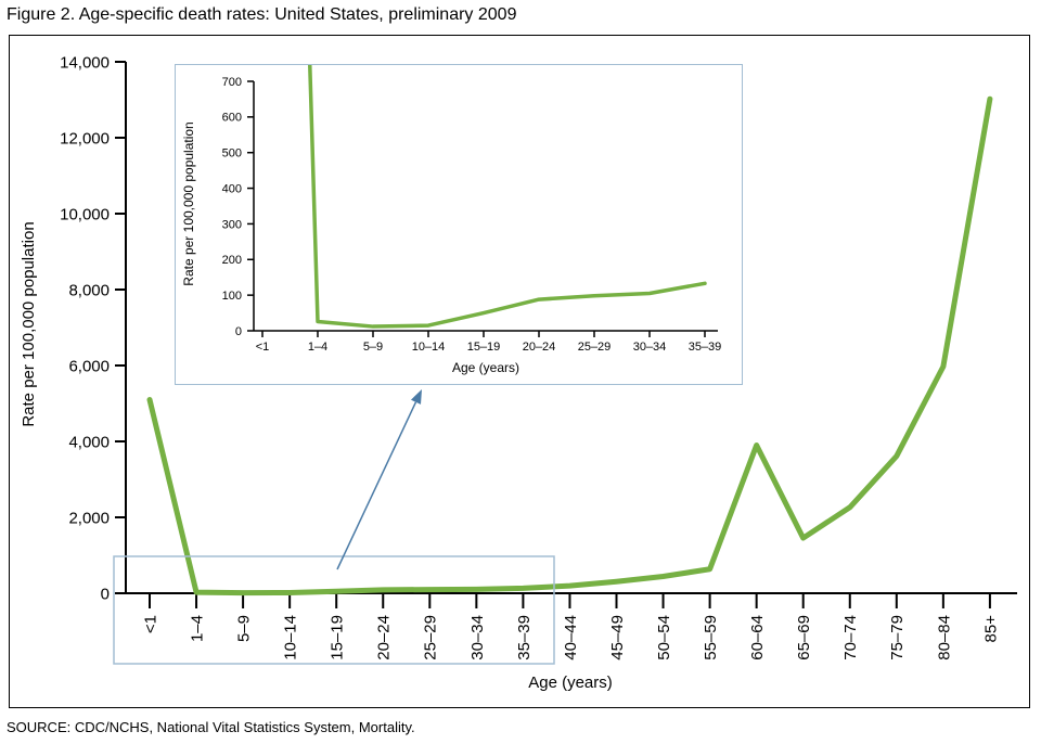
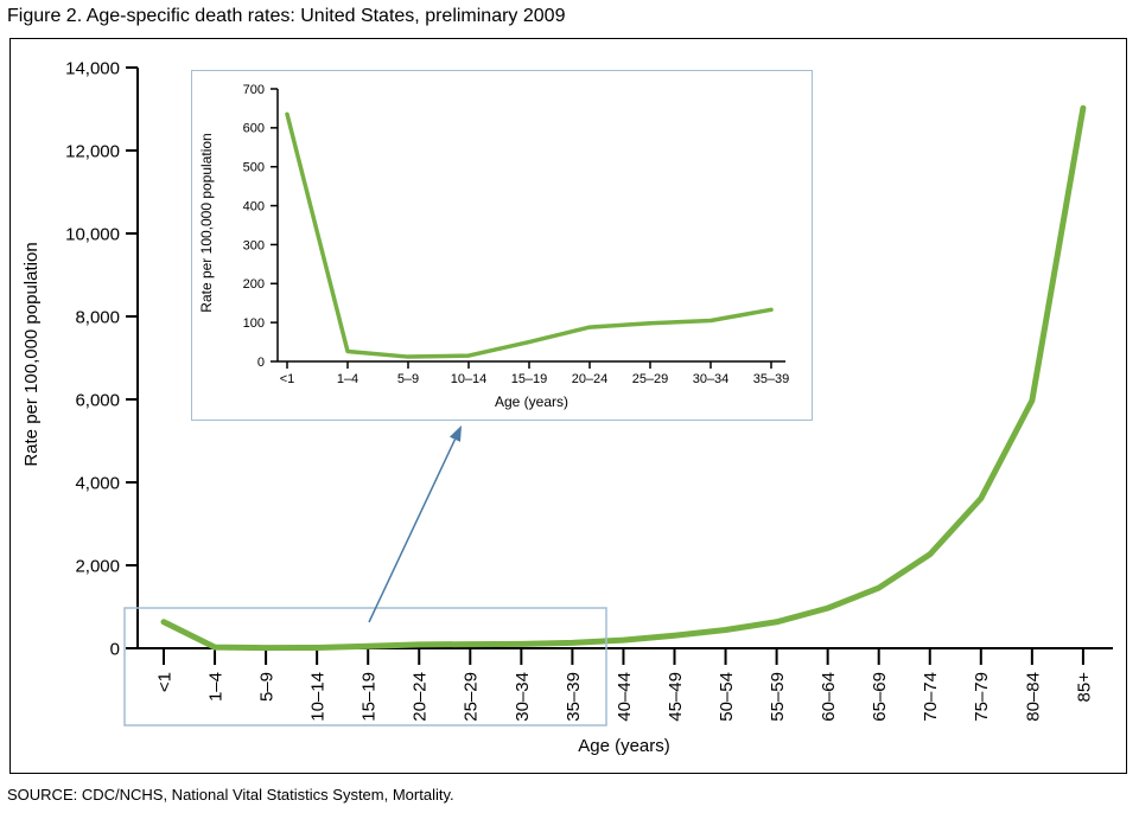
<1: 5100 -> 600
60–64: 3900 -> 1000
